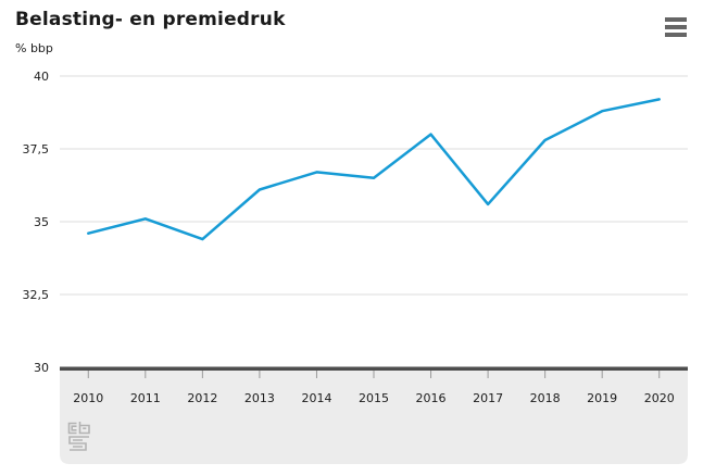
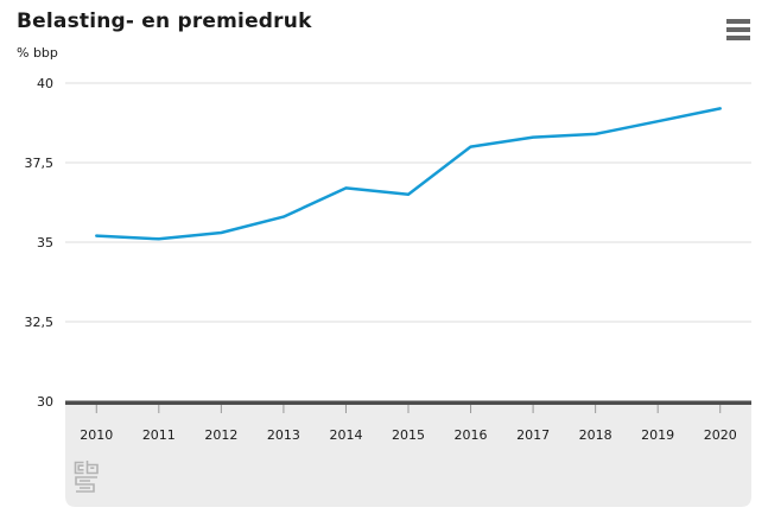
2010: 34.6 -> 35.2
2012: 34.4 -> 35.3
2013: 36.1 -> 35.8
2017: 35.6 -> 38.3
2018: 37.8 -> 38.4
